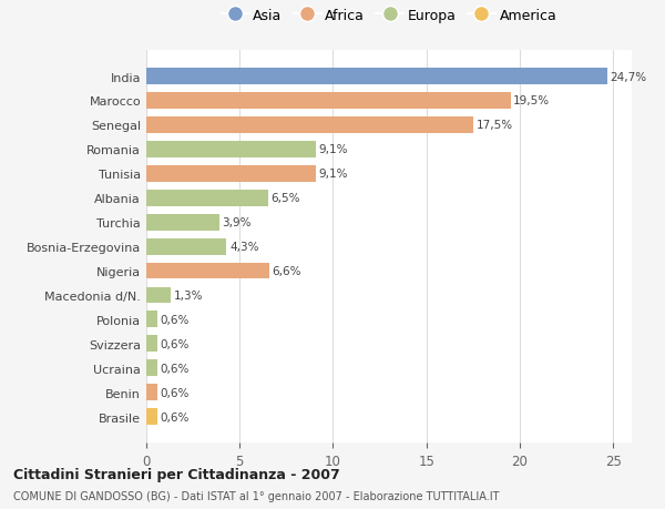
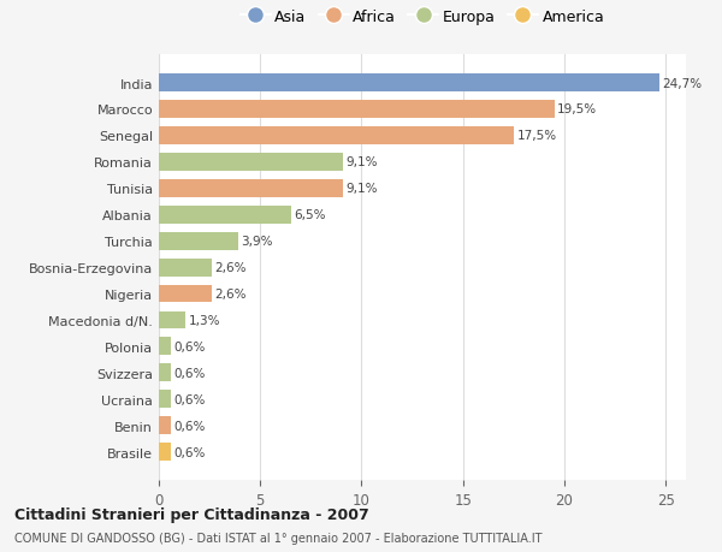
Bosnia-Erzegovina: 4,3% -> 2,6%
Nigeria: 6,6% -> 2,6%
